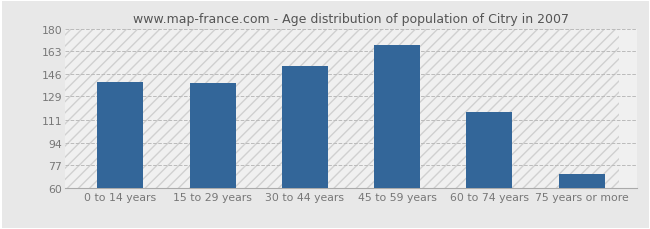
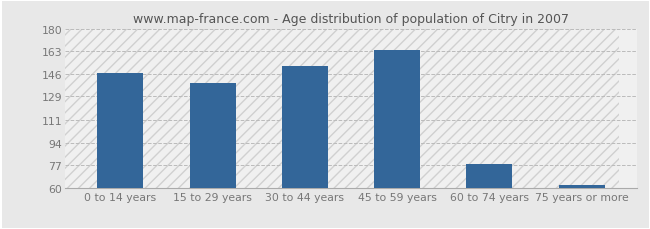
0 to 14 years: 140 -> 147
45 to 59 years: 168 -> 164
60 to 74 years: 117 -> 78
75 years or more: 70 -> 62
